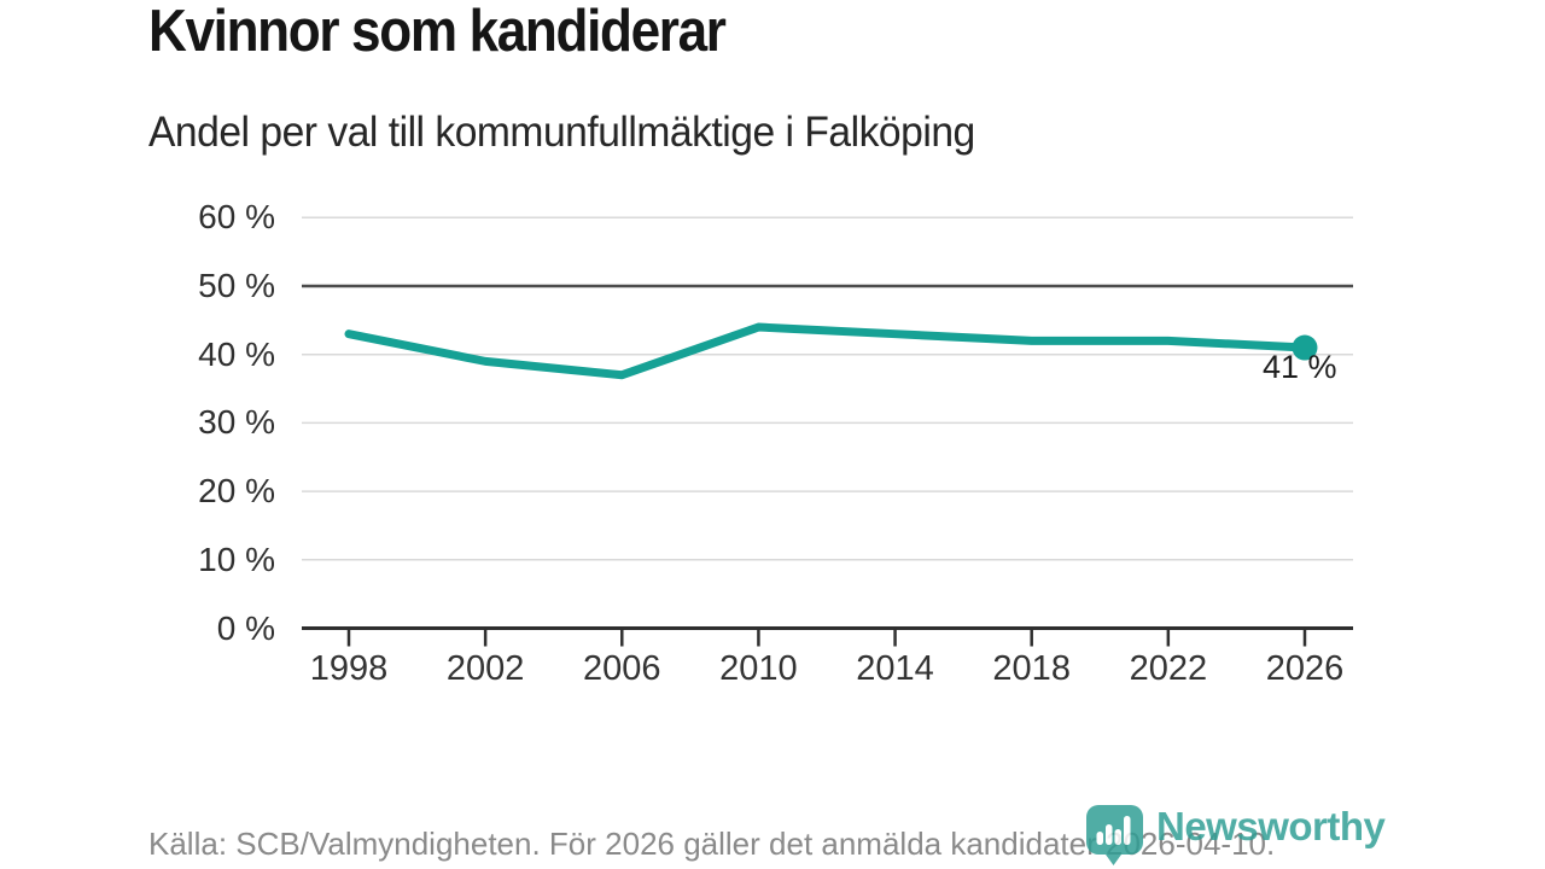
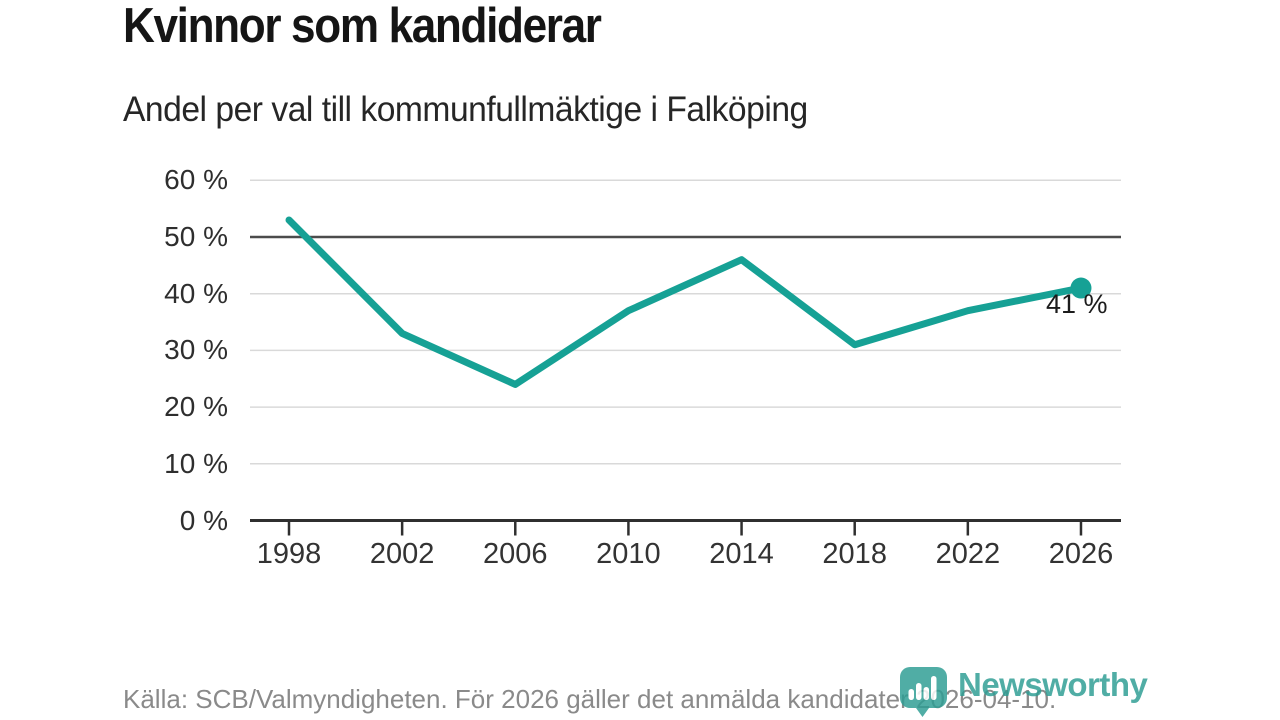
1998: 43% -> 53%
2002: 39% -> 33%
2006: 37% -> 24%
2010: 44% -> 37%
2014: 43% -> 46%
2018: 42% -> 31%
2022: 42% -> 37%
